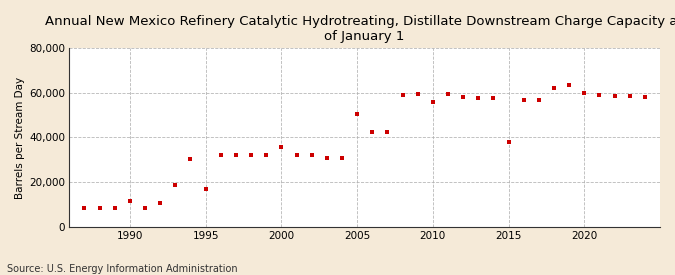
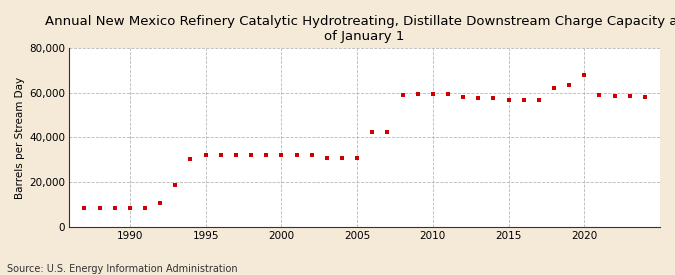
1990: 11,500 -> 8,500
1995: 17,000 -> 32,000
2000: 35,500 -> 32,000
2005: 50,500 -> 31,000
2010: 56,000 -> 59,500
2015: 38,000 -> 57,000
2020: 60,000 -> 68,000
